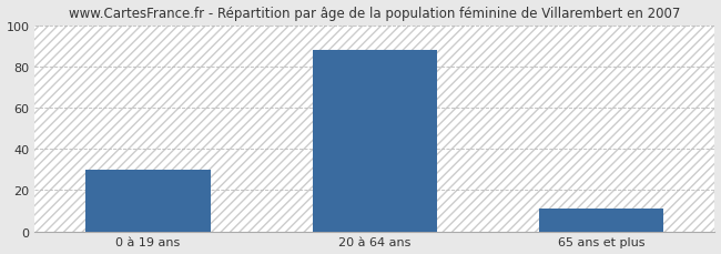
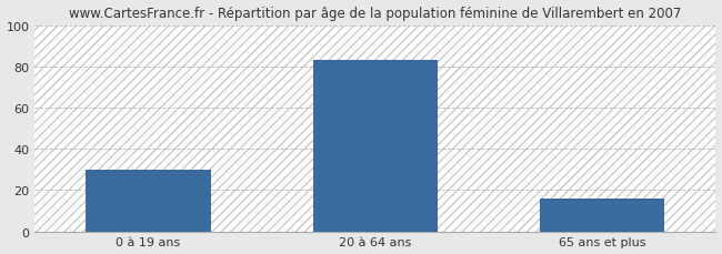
20 à 64 ans: 88 -> 83
65 ans et plus: 11 -> 16
